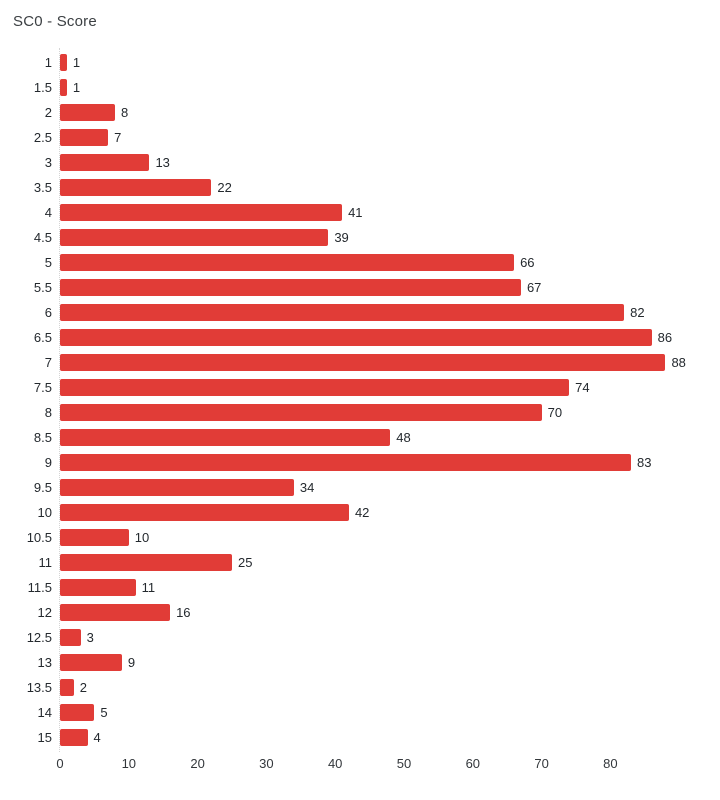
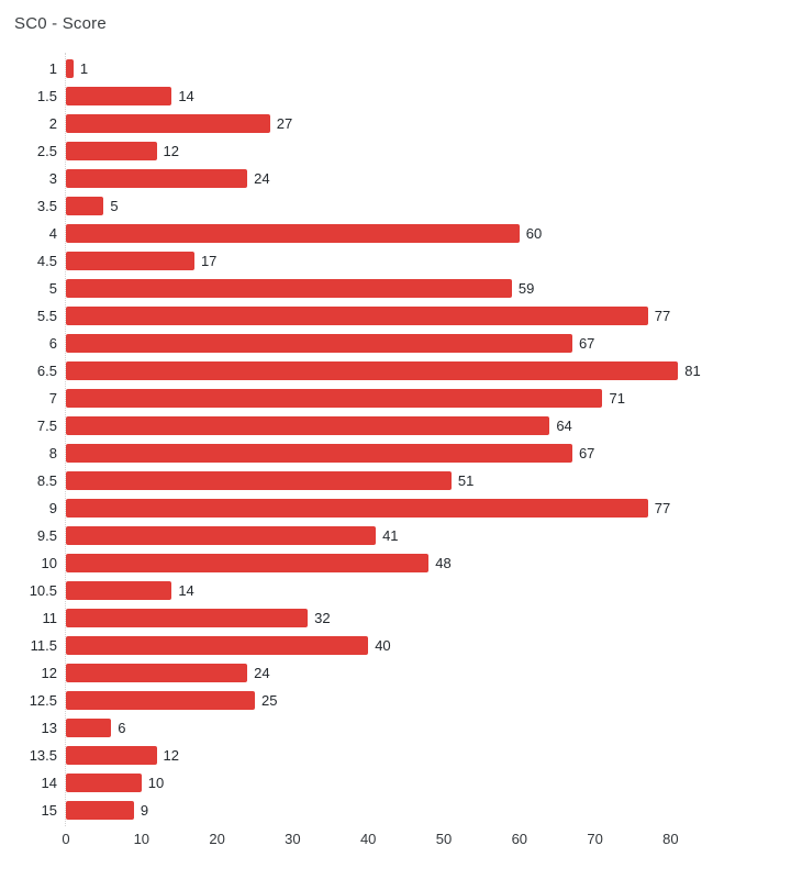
1.5: 1 -> 14
2: 8 -> 27
2.5: 7 -> 12
3: 13 -> 24
3.5: 22 -> 5
4: 41 -> 60
4.5: 39 -> 17
5: 66 -> 59
5.5: 67 -> 77
6: 82 -> 67
6.5: 86 -> 81
7: 88 -> 71
7.5: 74 -> 64
8: 70 -> 67
8.5: 48 -> 51
9: 83 -> 77
9.5: 34 -> 41
10: 42 -> 48
10.5: 10 -> 14
11: 25 -> 32
11.5: 11 -> 40
12: 16 -> 24
12.5: 3 -> 25
13: 9 -> 6
13.5: 2 -> 12
14: 5 -> 10
15: 4 -> 9
